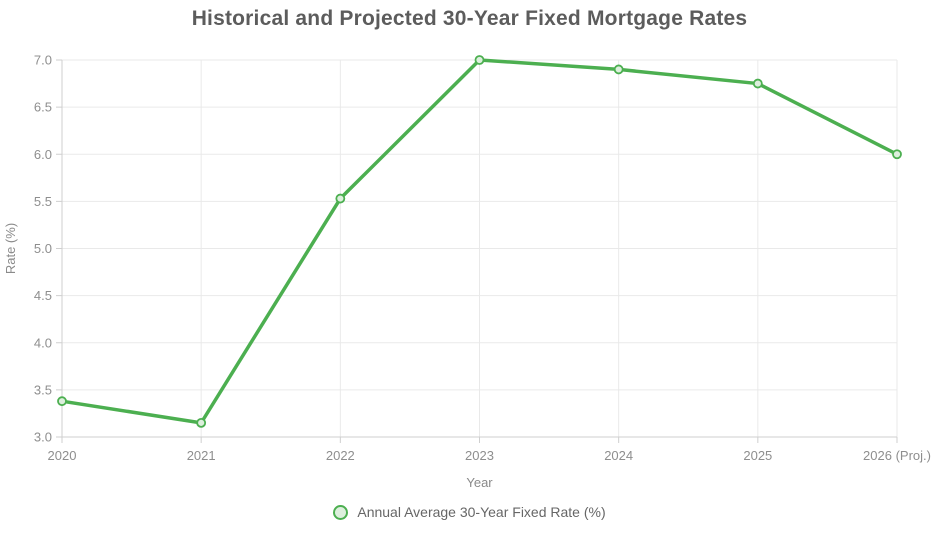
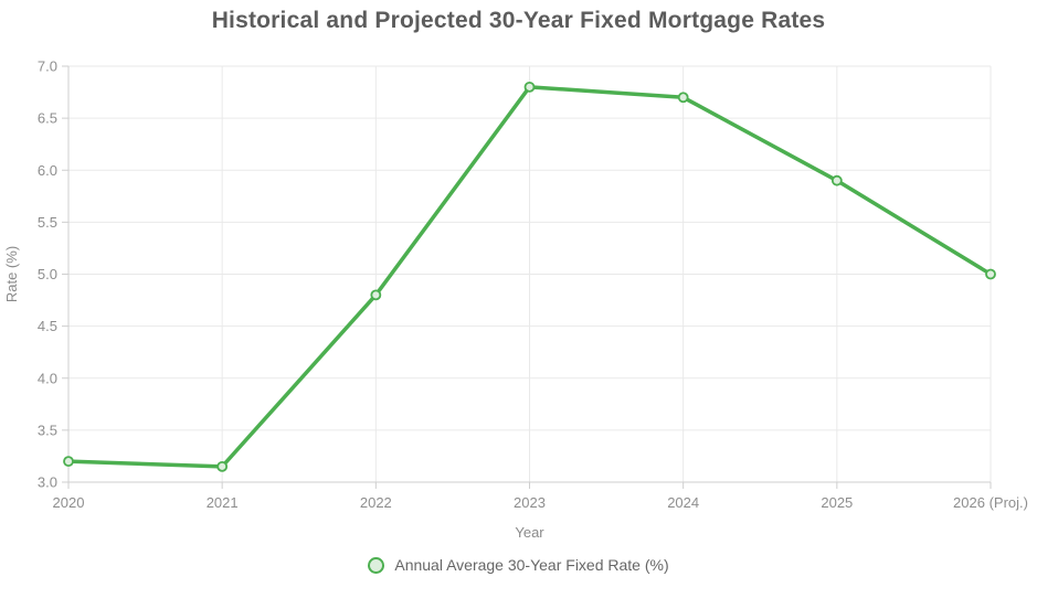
2020: 3.4 -> 3.2
2022: 5.5 -> 4.8
2023: 7.0 -> 6.8
2024: 6.9 -> 6.7
2025: 6.8 -> 5.9
2026 (Proj.): 6.0 -> 5.0
